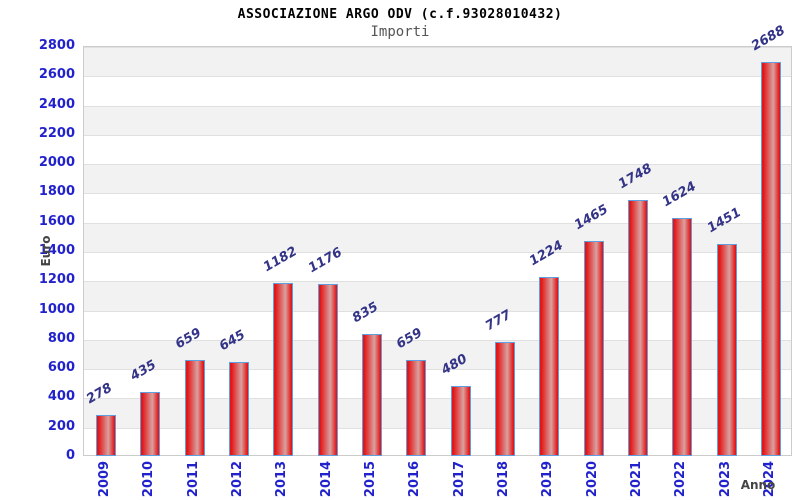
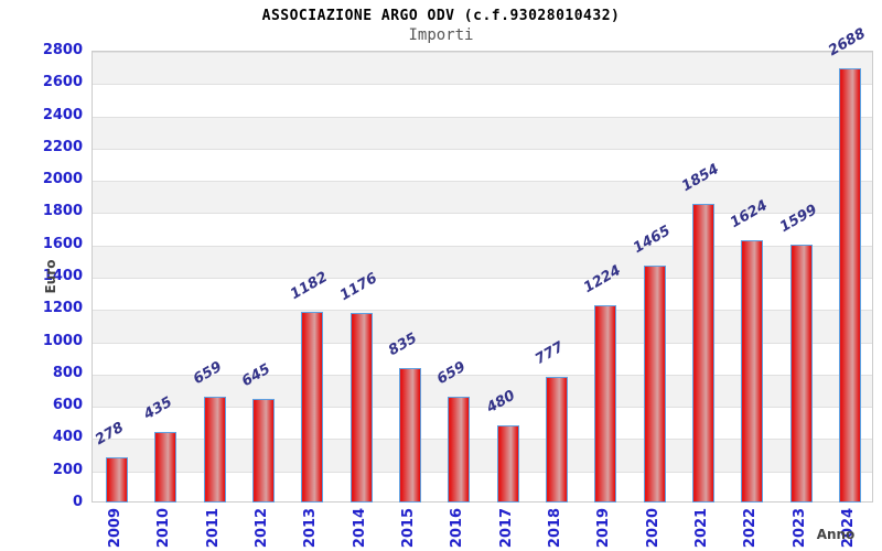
2021: 1748 -> 1854
2023: 1451 -> 1599
